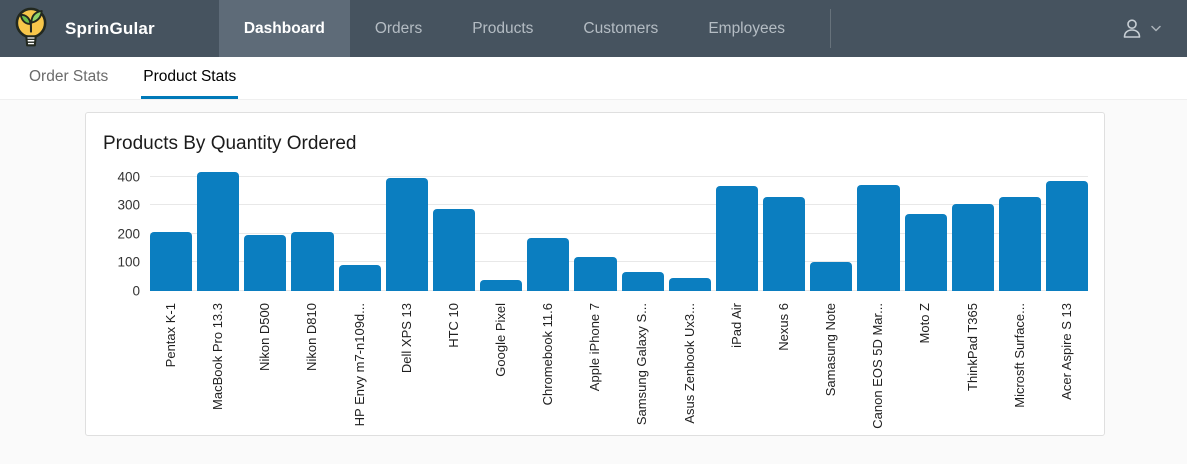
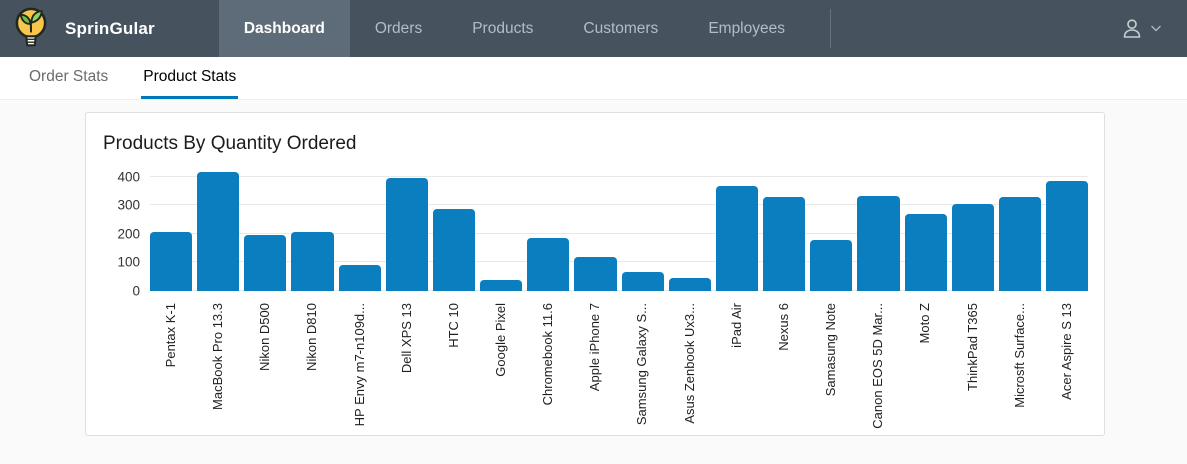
Samasung Note: 100 -> 180
Canon EOS 5D Mar...: 370 -> 330
